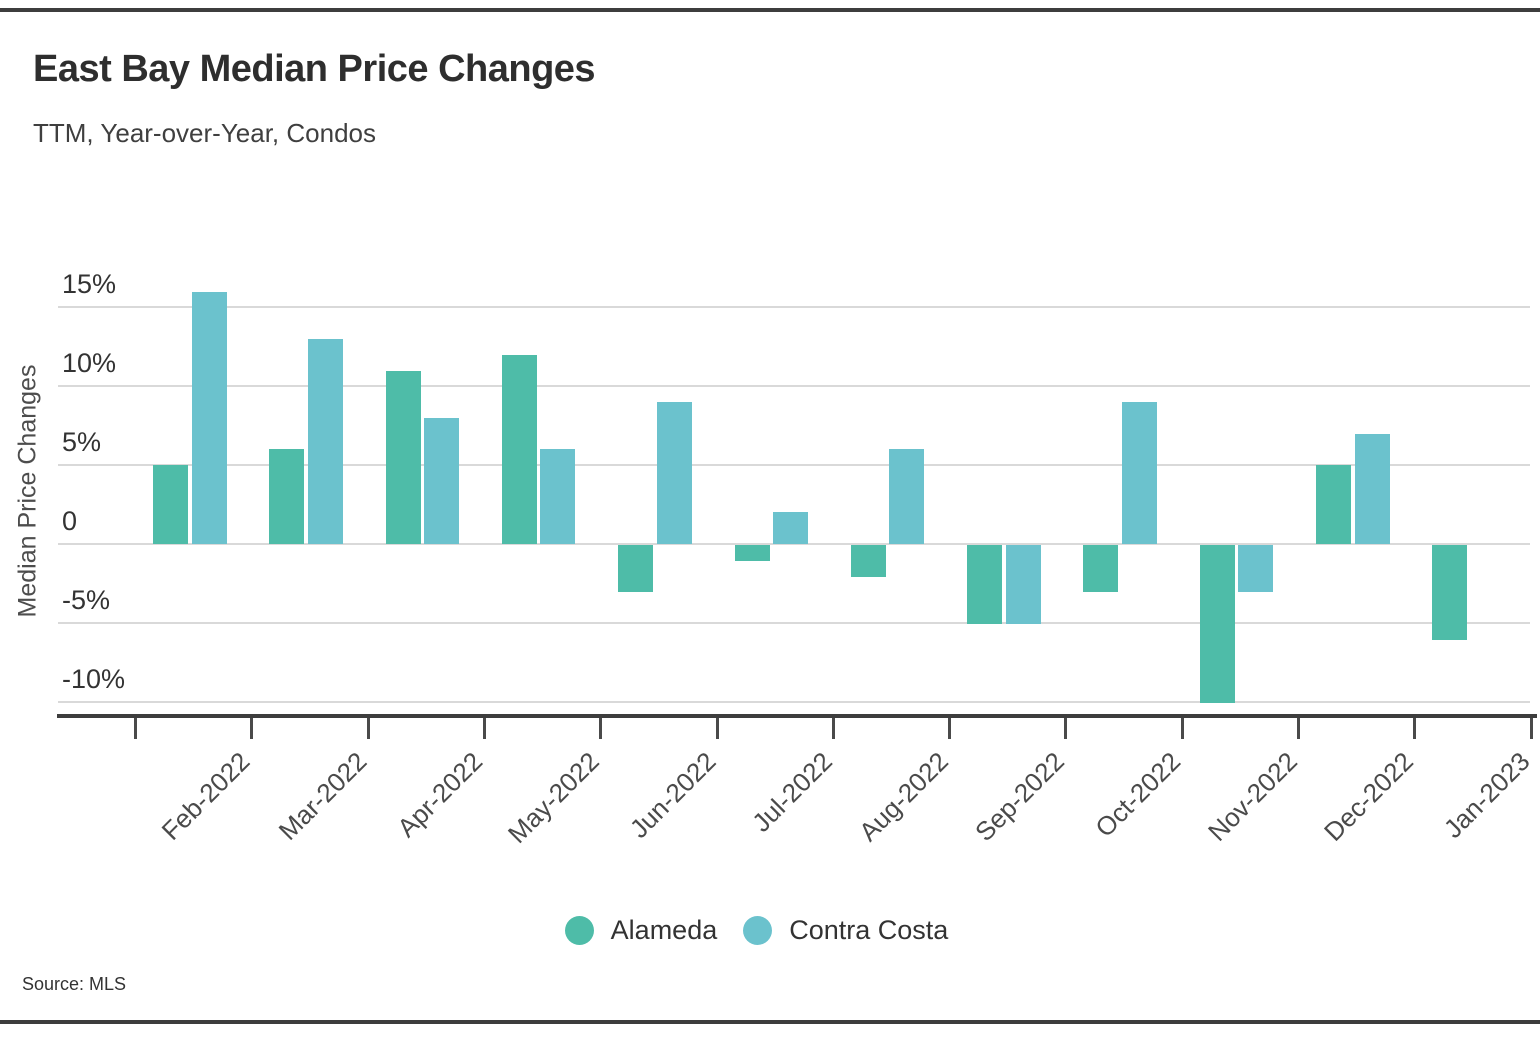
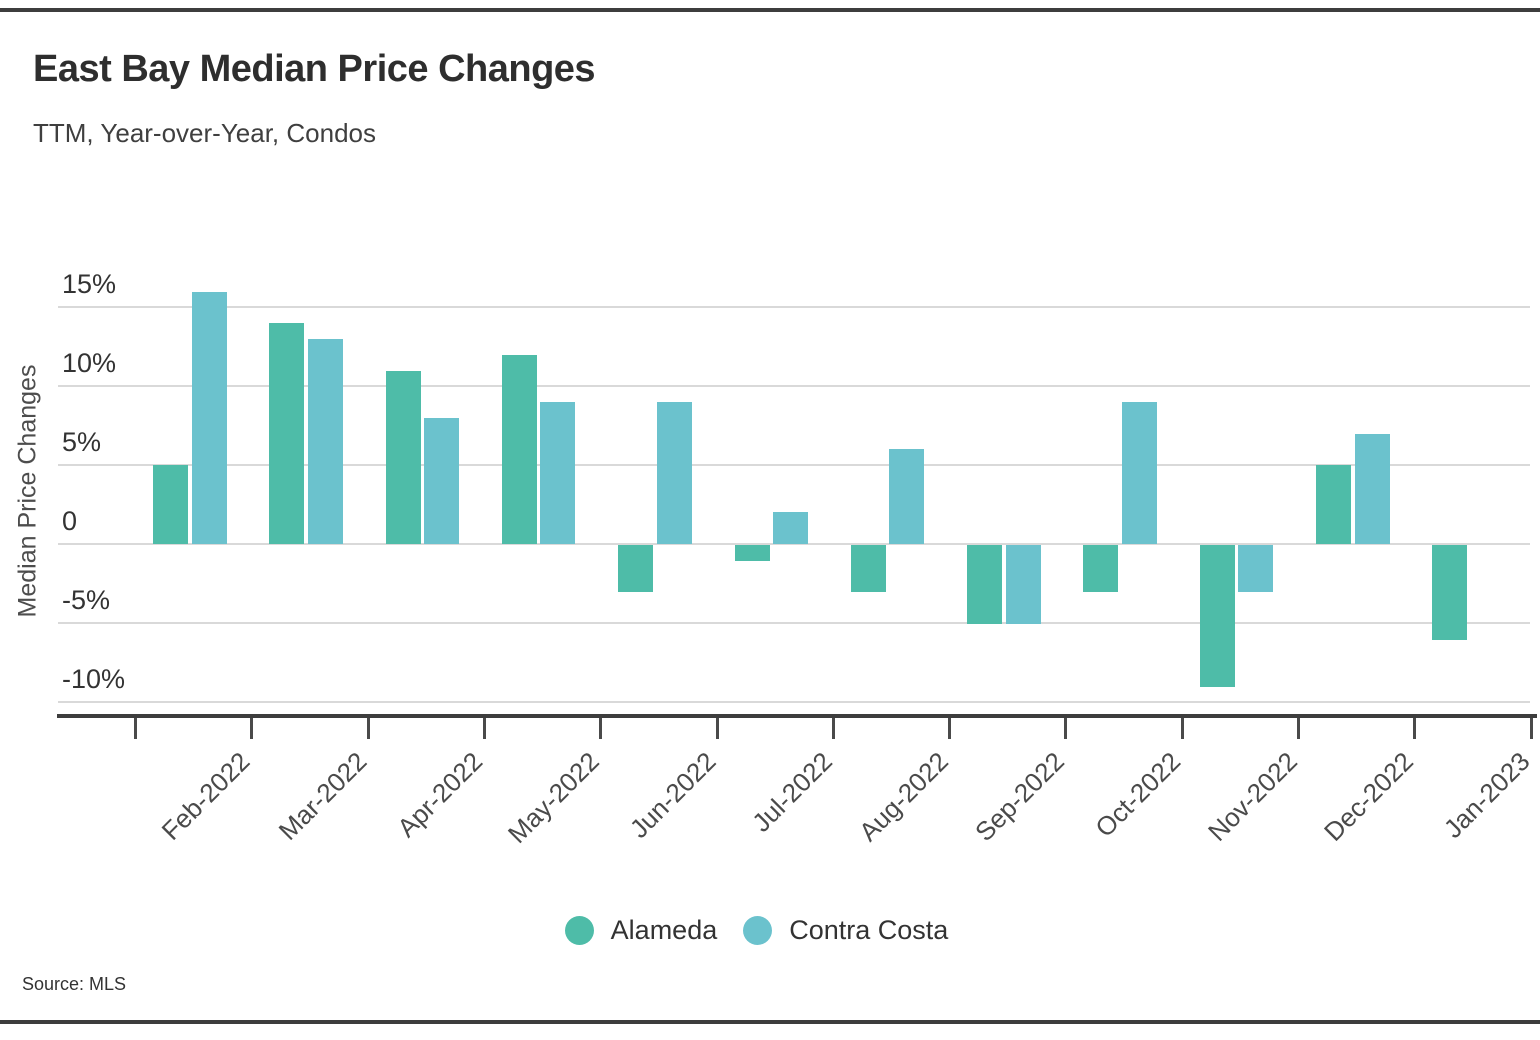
Alameda/Mar-2022: 6% -> 14%
Contra Costa/May-2022: 6% -> 9%
Alameda/Aug-2022: -2% -> -3%
Alameda/Nov-2022: -10% -> -9%
